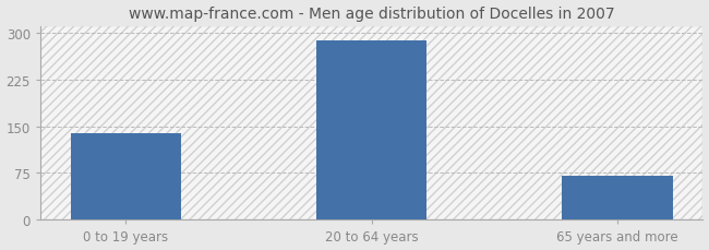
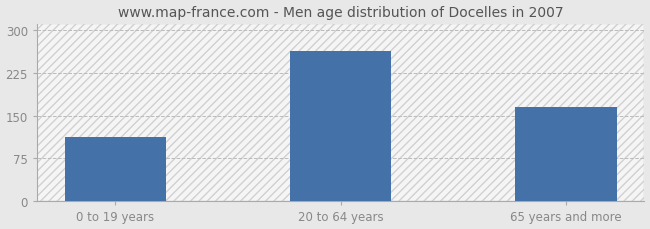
0 to 19 years: 138 -> 112
20 to 64 years: 287 -> 262
65 years and more: 71 -> 164
